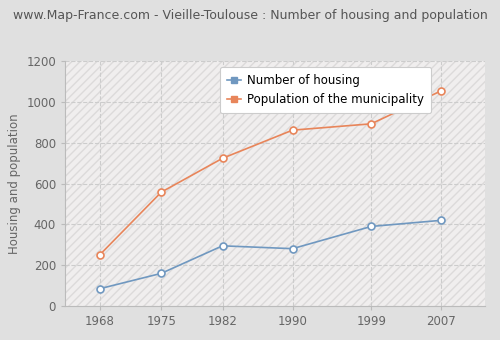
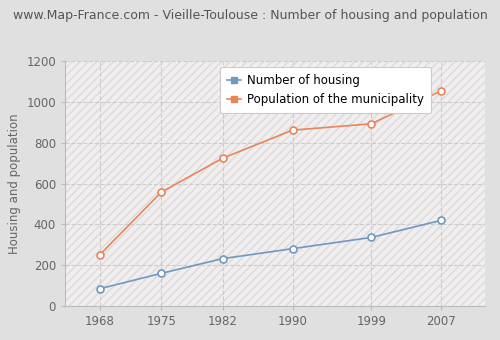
Number of housing/1982: 295 -> 232
Number of housing/1999: 390 -> 336
